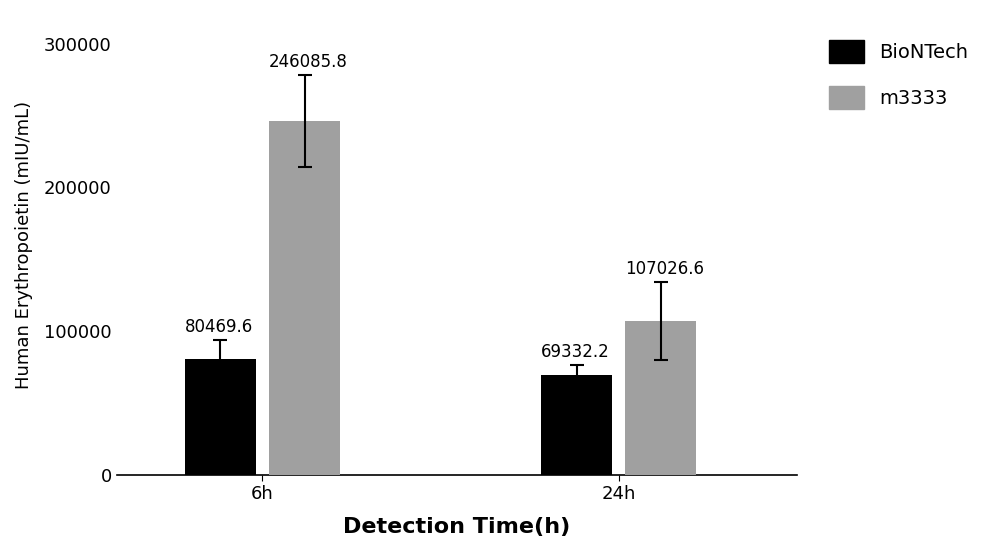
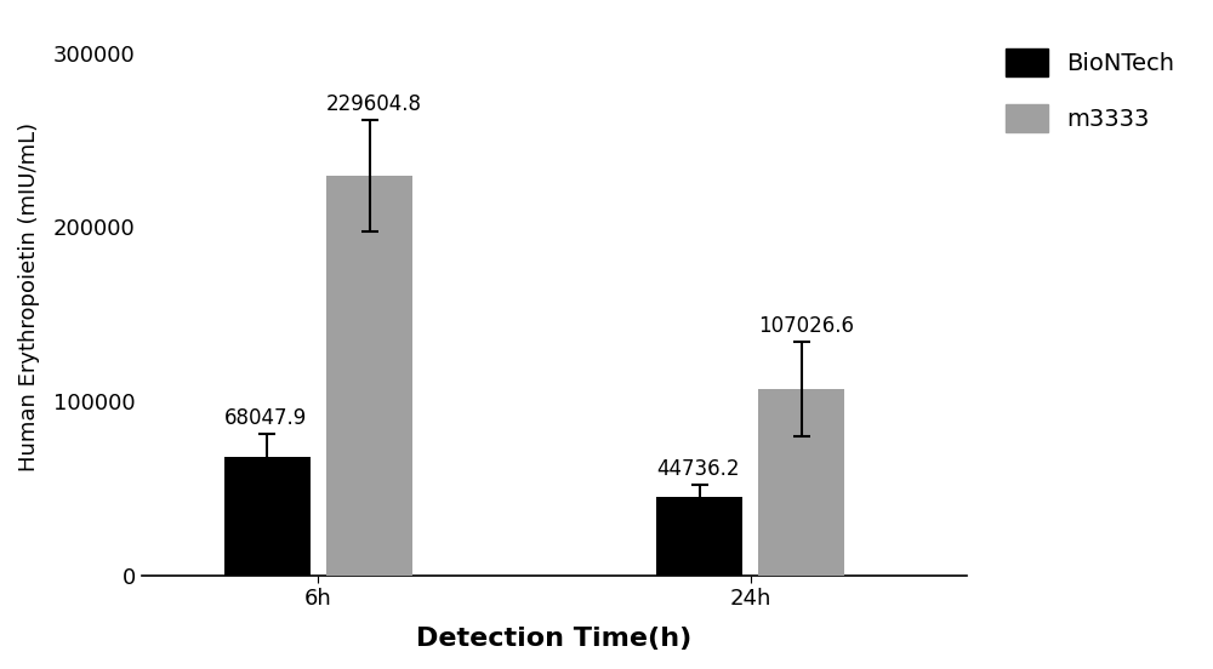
BioNTech/6h: 80469.6 -> 68047.9
m3333/6h: 246085.8 -> 229604.8
BioNTech/24h: 69332.2 -> 44736.2
